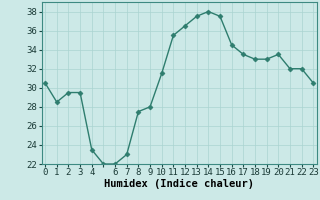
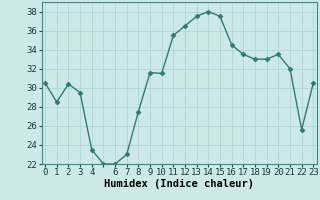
2: 29.5 -> 30.4
9: 28.0 -> 31.6
22: 32.0 -> 25.6
